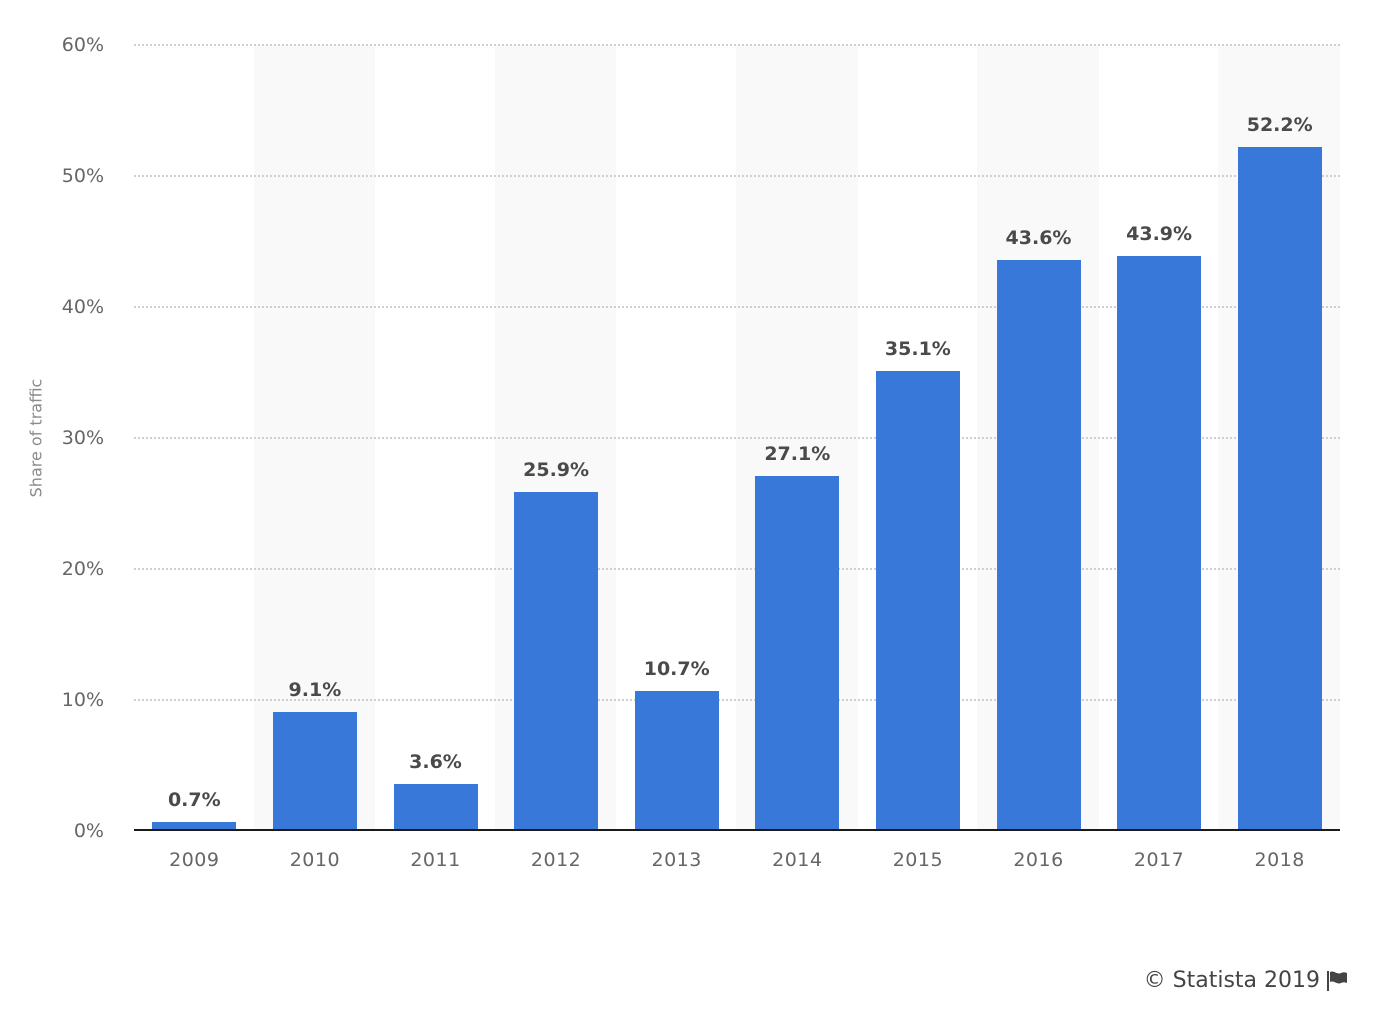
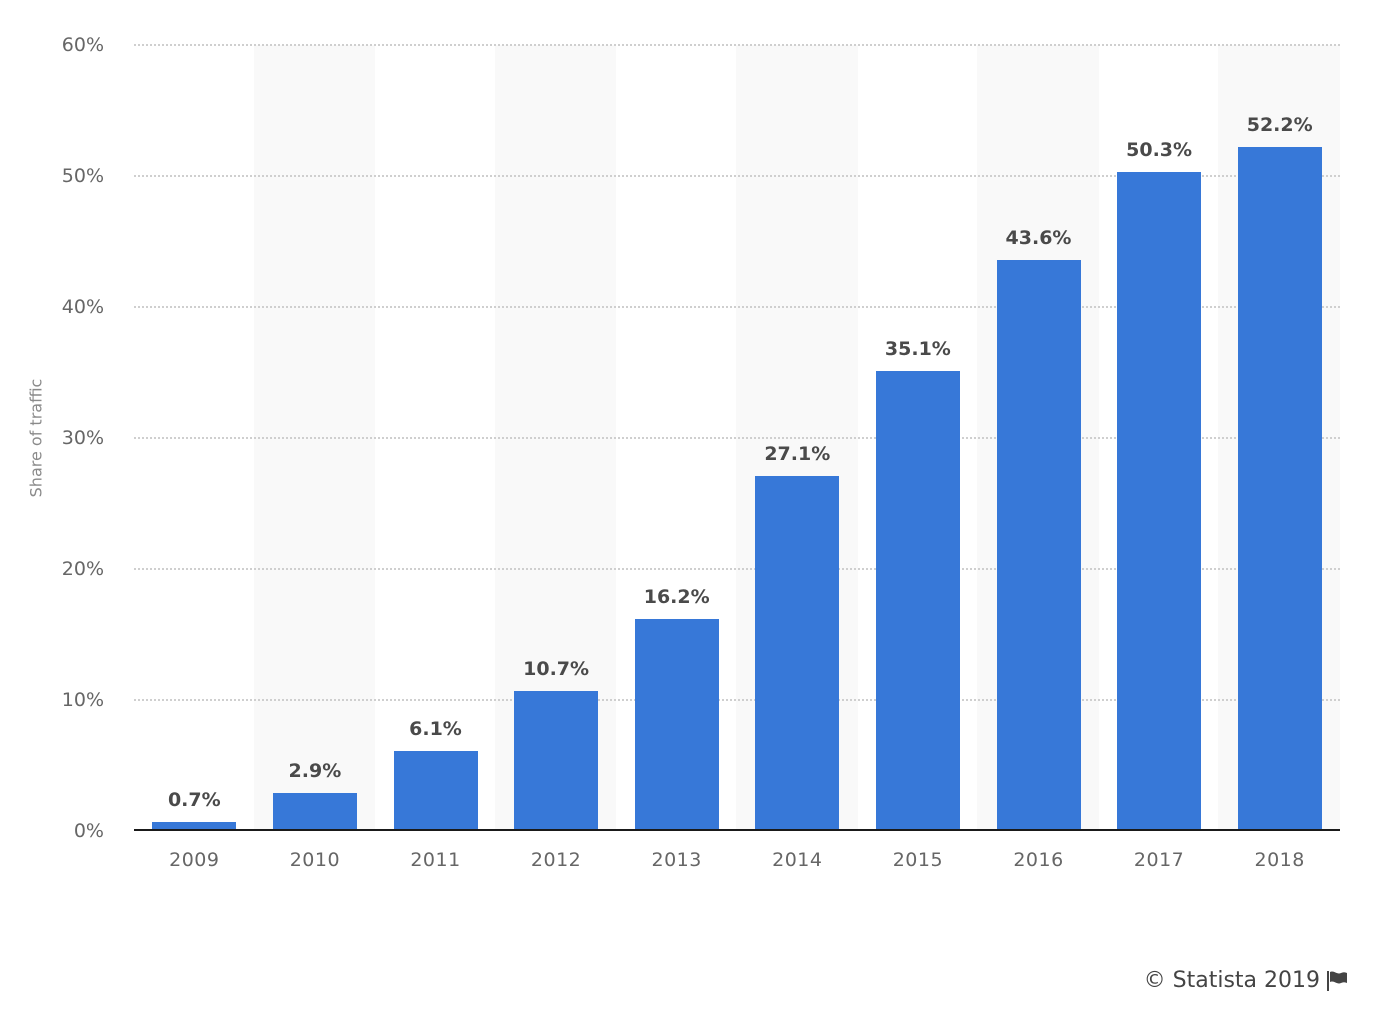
2010: 9.1% -> 2.9%
2011: 3.6% -> 6.1%
2012: 25.9% -> 10.7%
2013: 10.7% -> 16.2%
2017: 43.9% -> 50.3%
